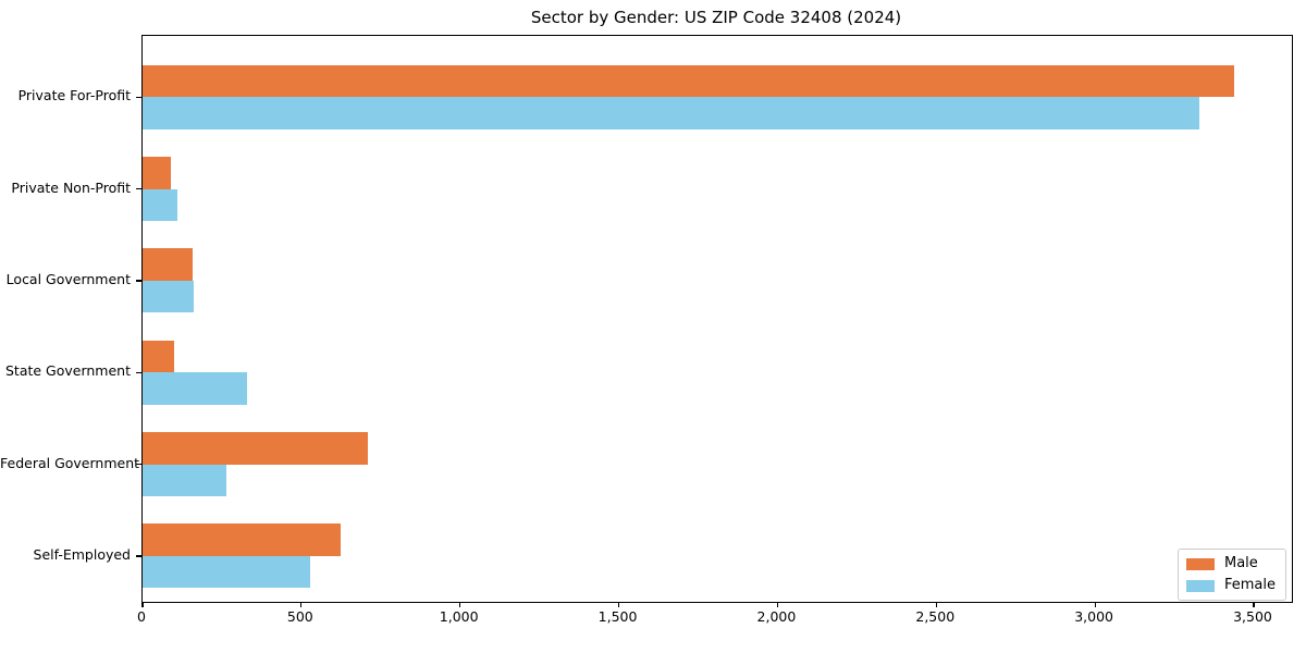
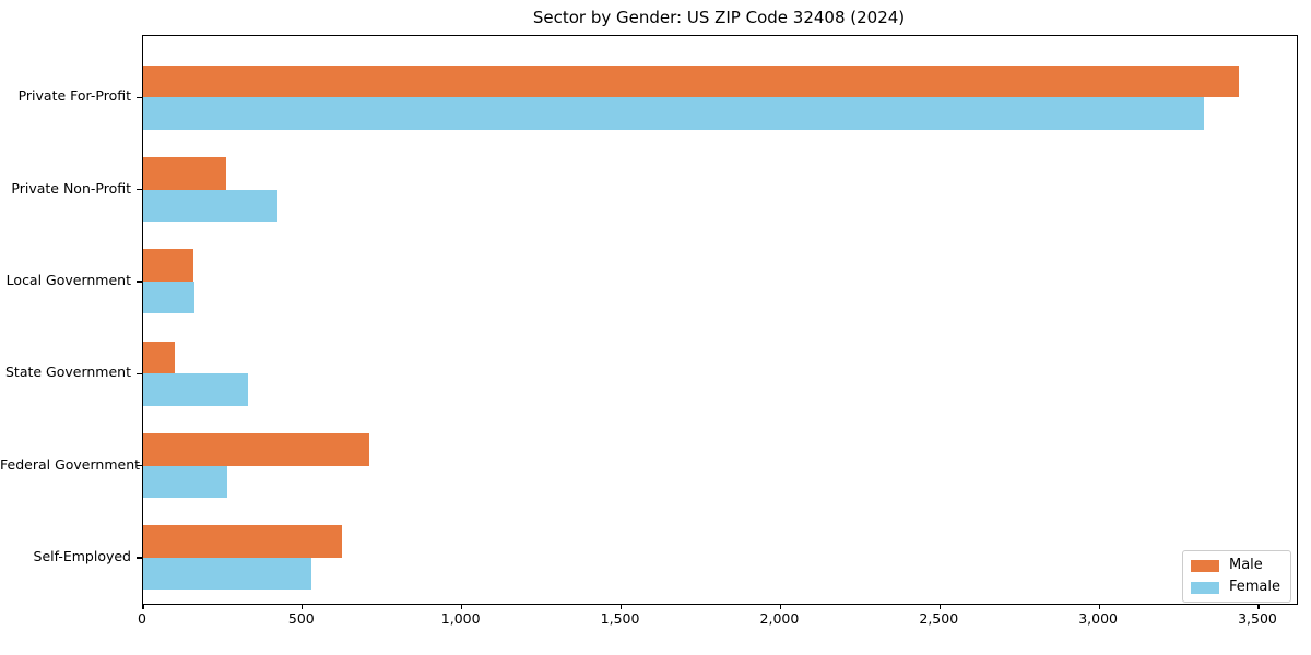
Male/Private Non-Profit: 90 -> 260
Female/Private Non-Profit: 110 -> 420
